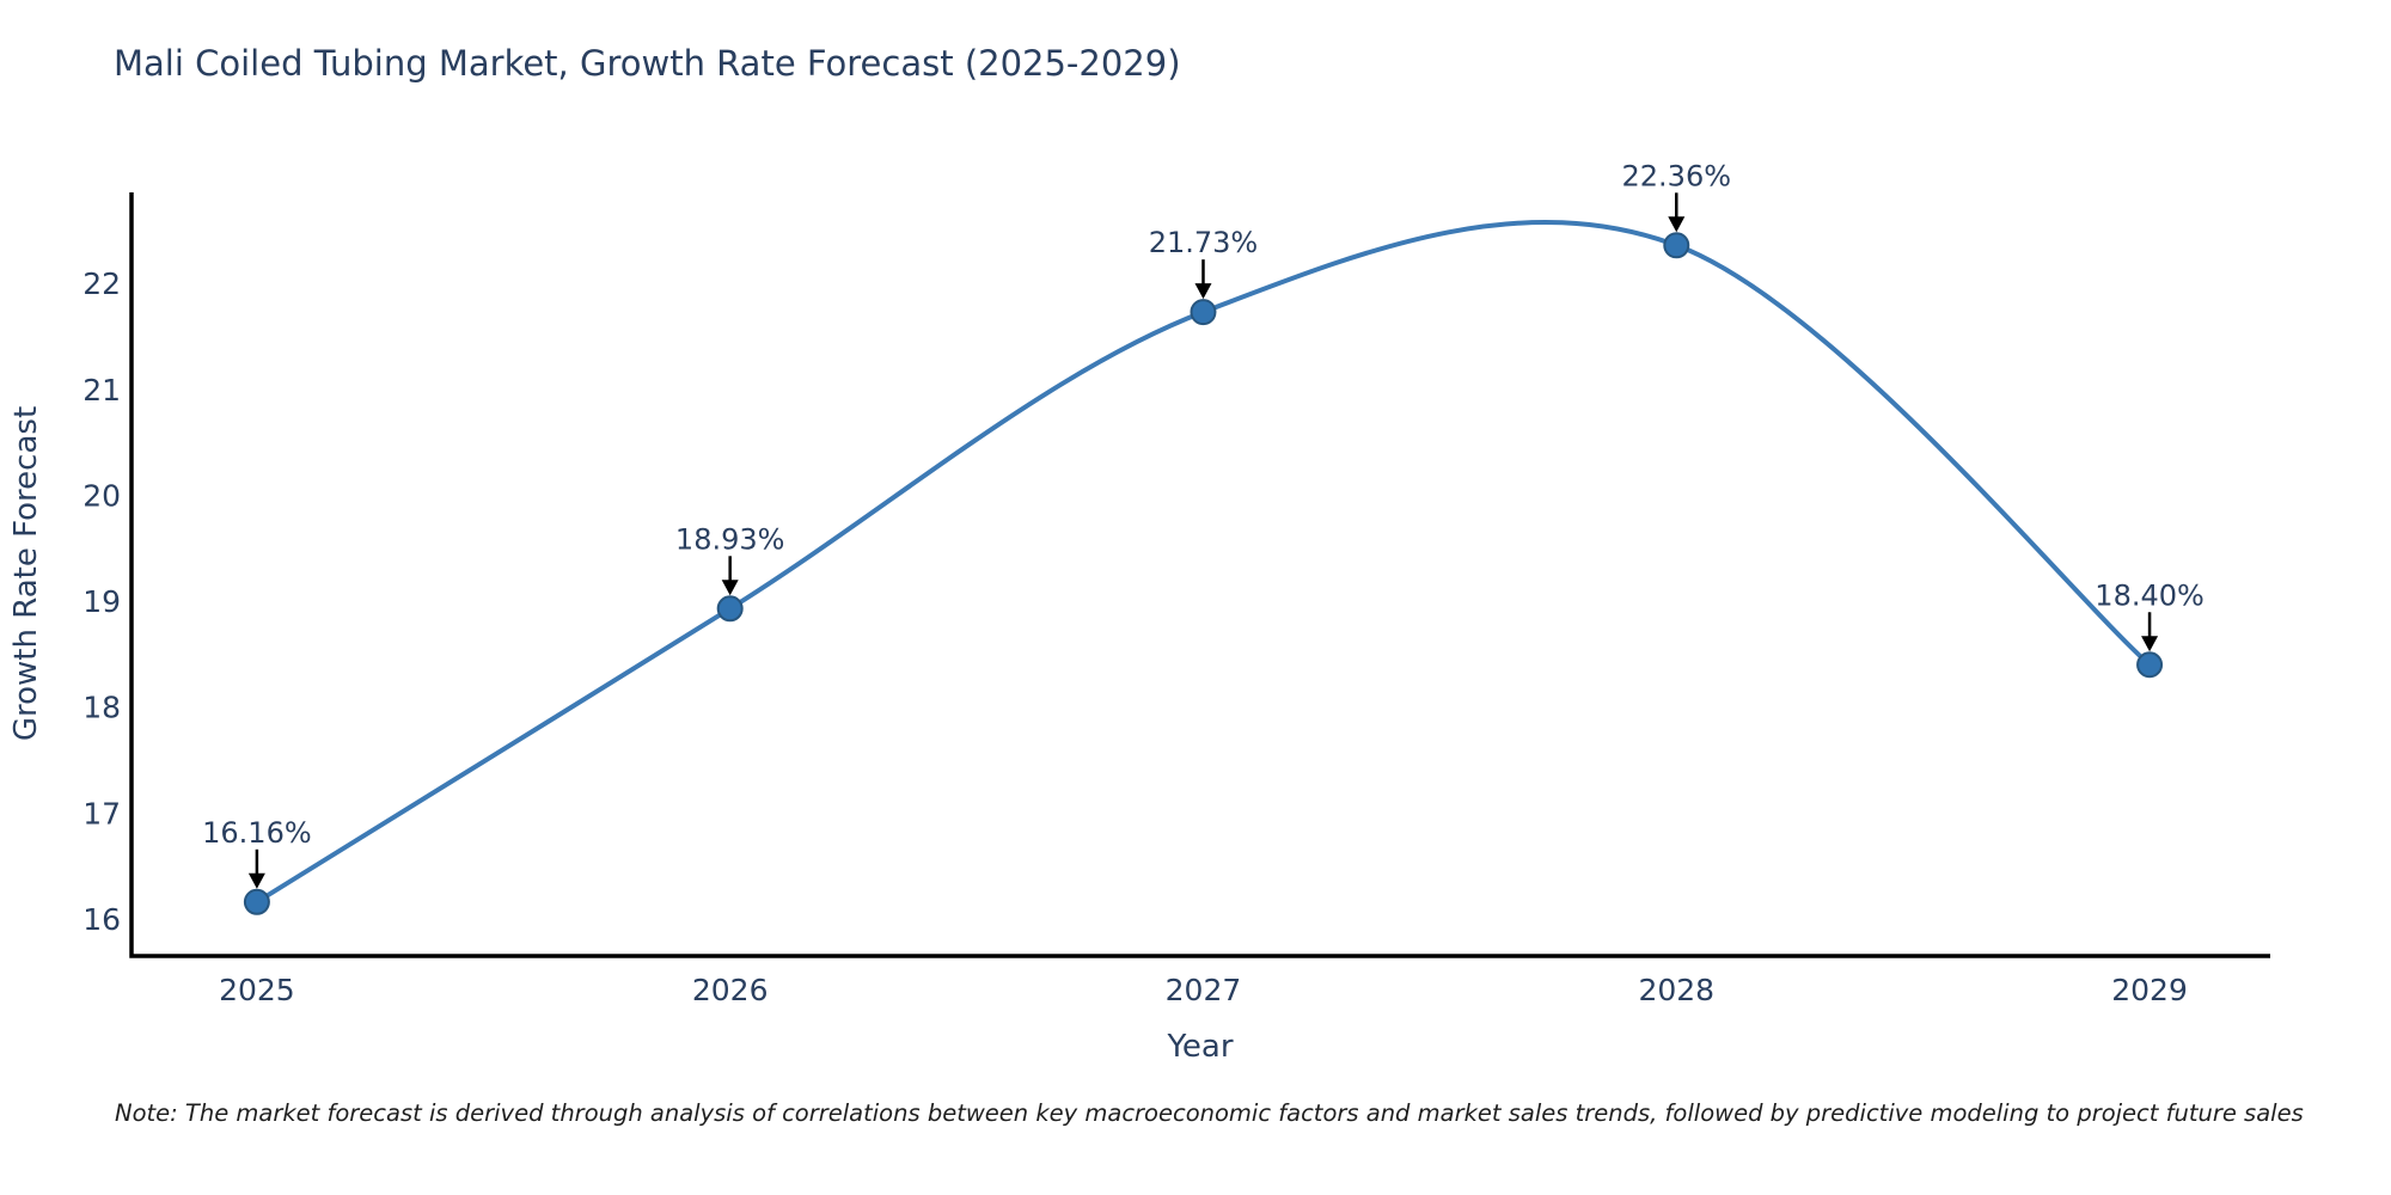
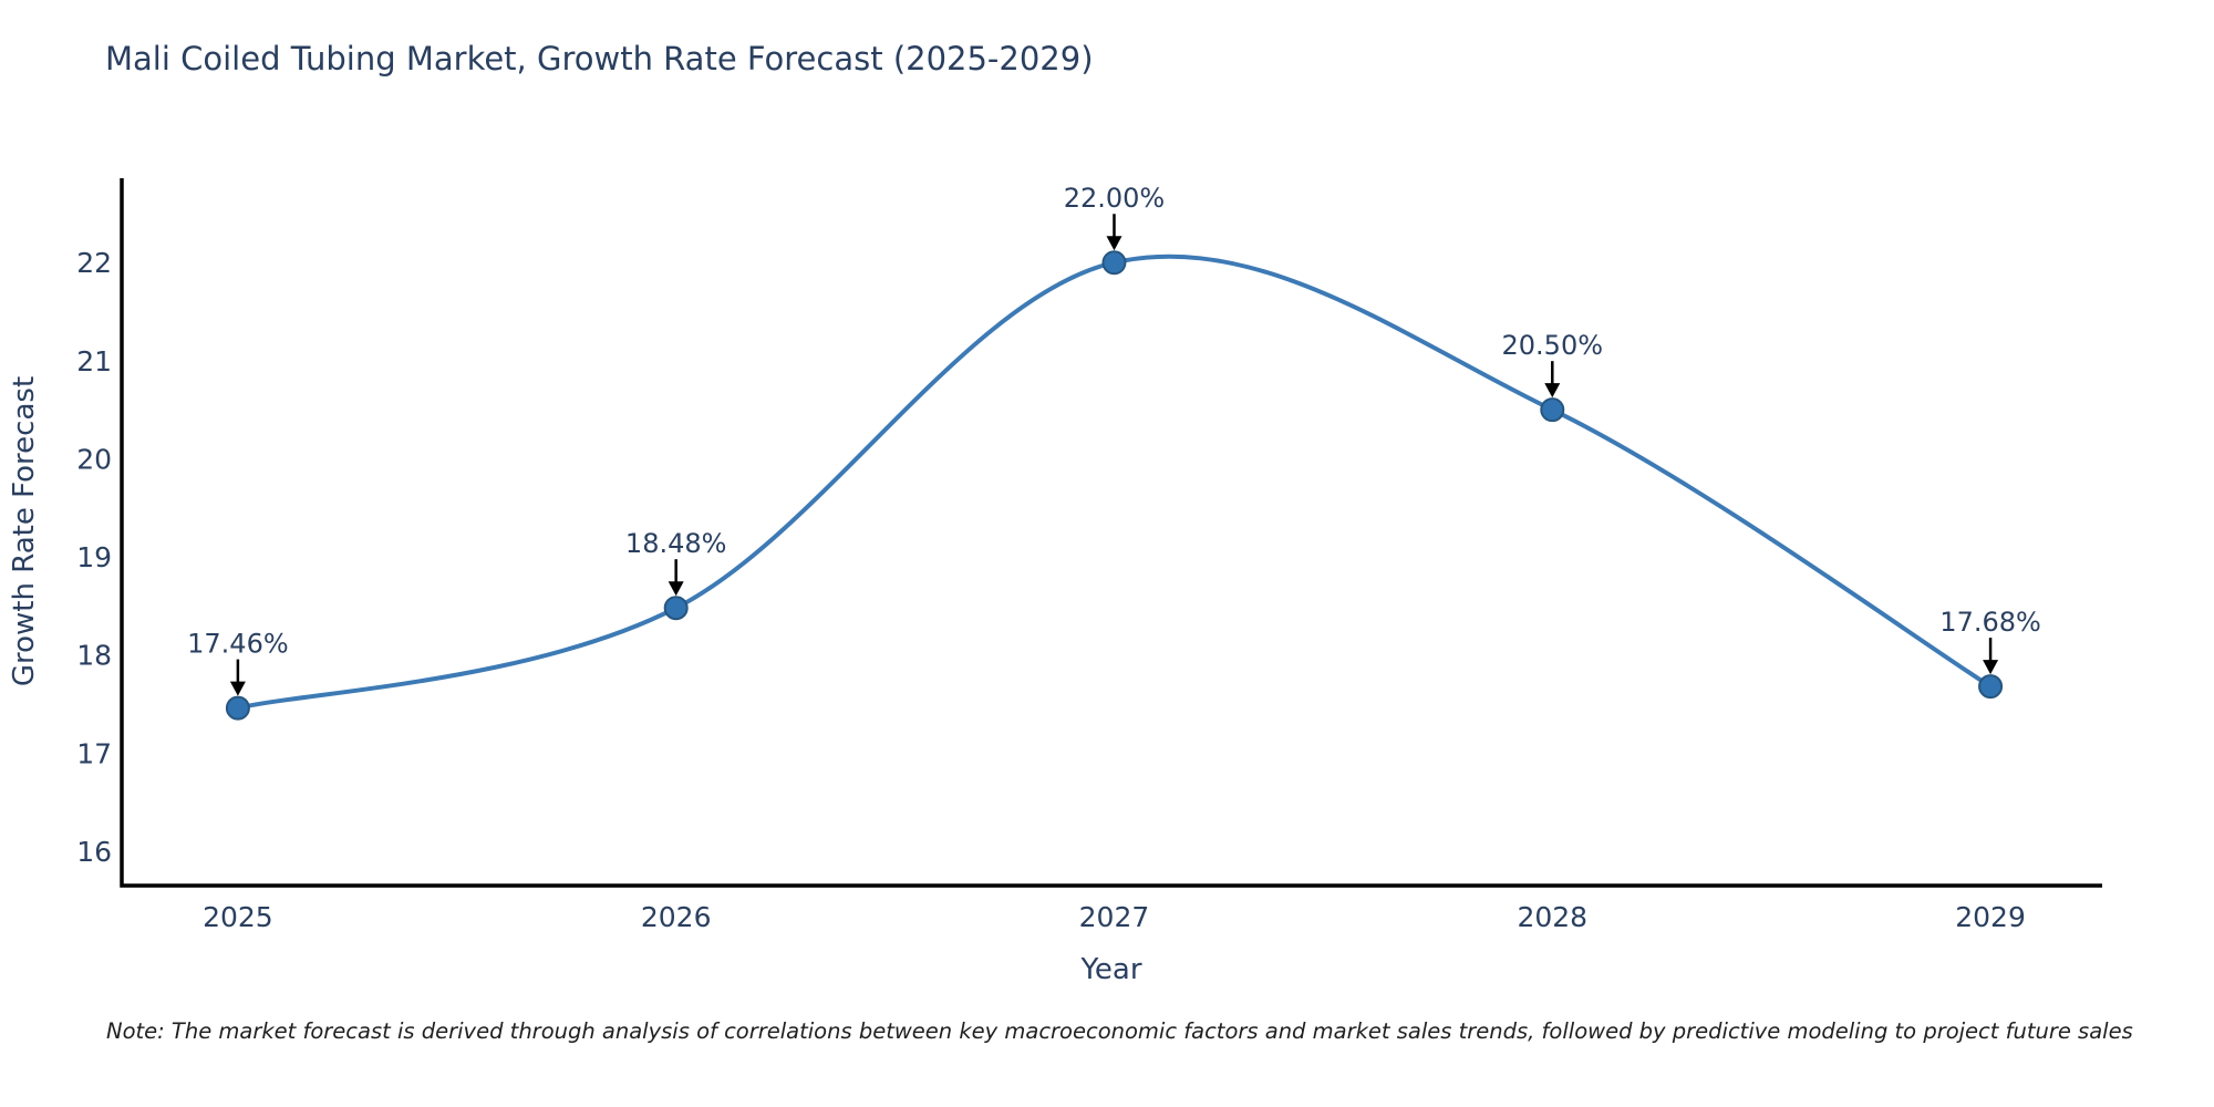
2025: 16.16% -> 17.46%
2026: 18.93% -> 18.48%
2027: 21.73% -> 22.00%
2028: 22.36% -> 20.50%
2029: 18.40% -> 17.68%
